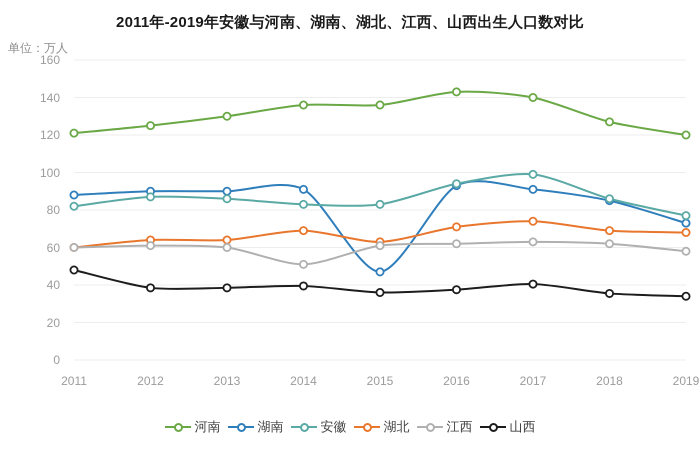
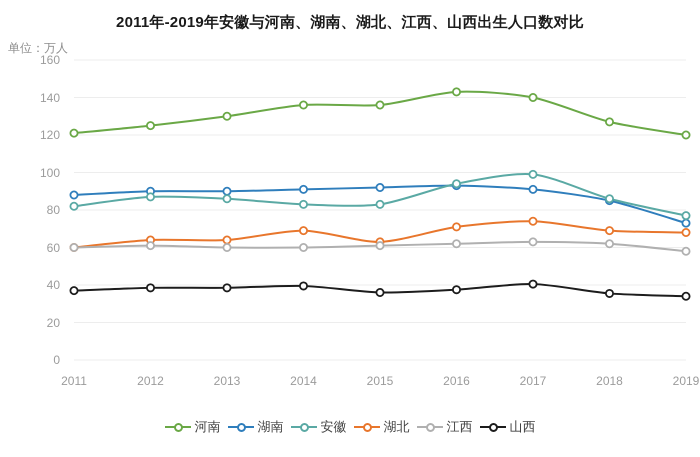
山西/2011: 48 -> 37
江西/2014: 51 -> 60
湖南/2015: 47 -> 92
